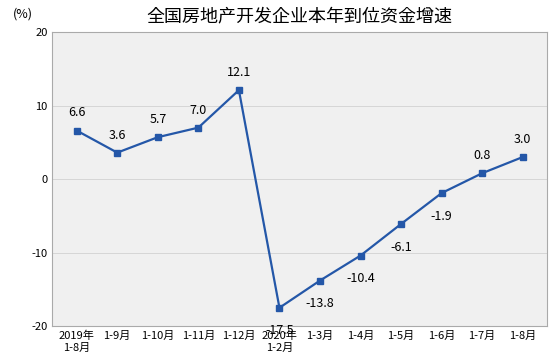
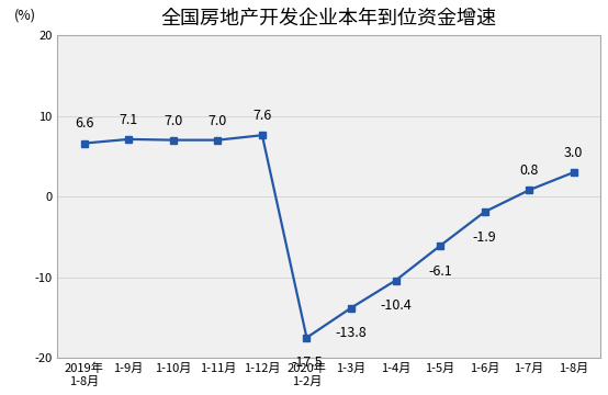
1-9月: 3.6 -> 7.1
1-10月: 5.7 -> 7.0
1-12月: 12.1 -> 7.6
